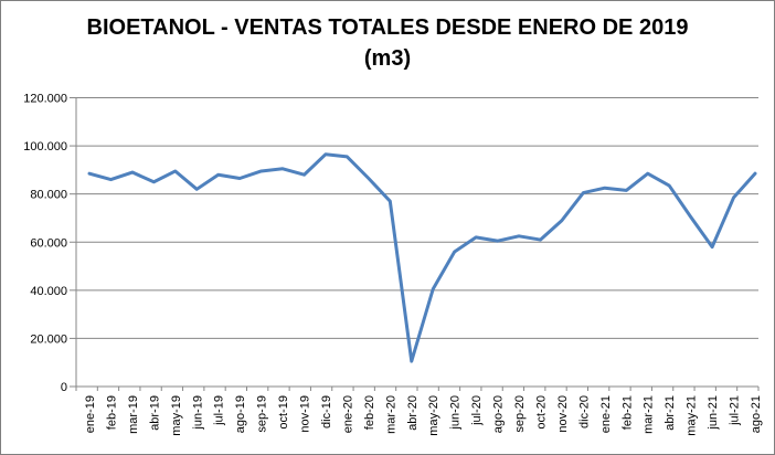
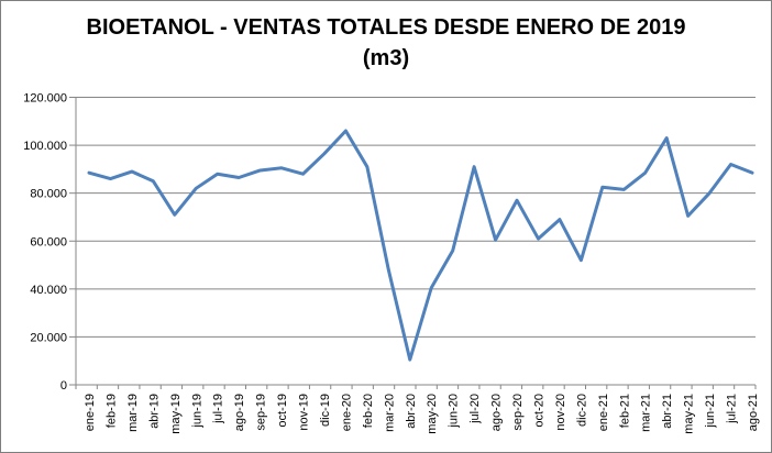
may-19: 90000 -> 71000
ene-20: 96000 -> 106000
feb-20: 86000 -> 91000
mar-20: 77000 -> 48000
jul-20: 62000 -> 91000
sep-20: 62000 -> 77000
dic-20: 80000 -> 52000
abr-21: 84000 -> 103000
jun-21: 58000 -> 80000
jul-21: 78000 -> 92000
